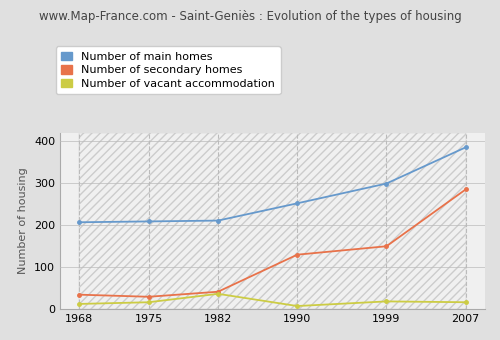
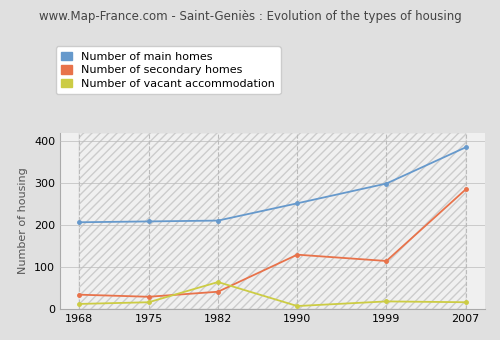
Number of vacant accommodation/1982: 37 -> 65
Number of secondary homes/1999: 150 -> 115
